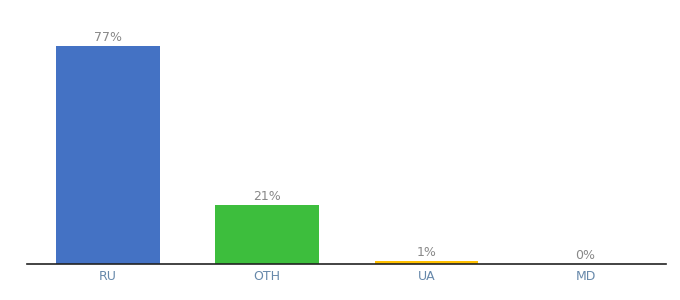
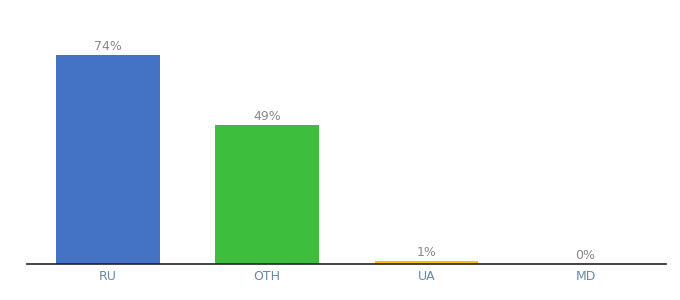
RU: 77% -> 74%
OTH: 21% -> 49%
